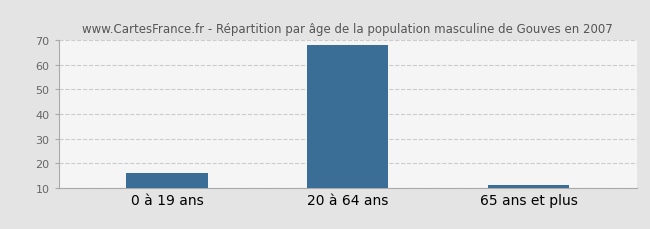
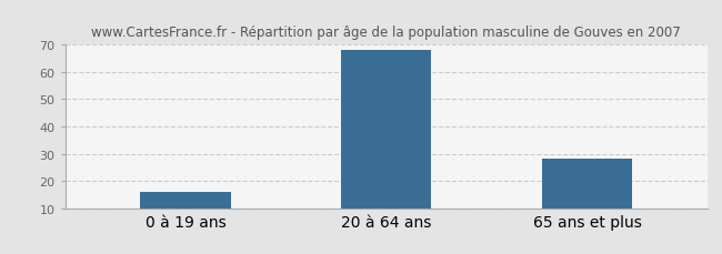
65 ans et plus: 11 -> 28
